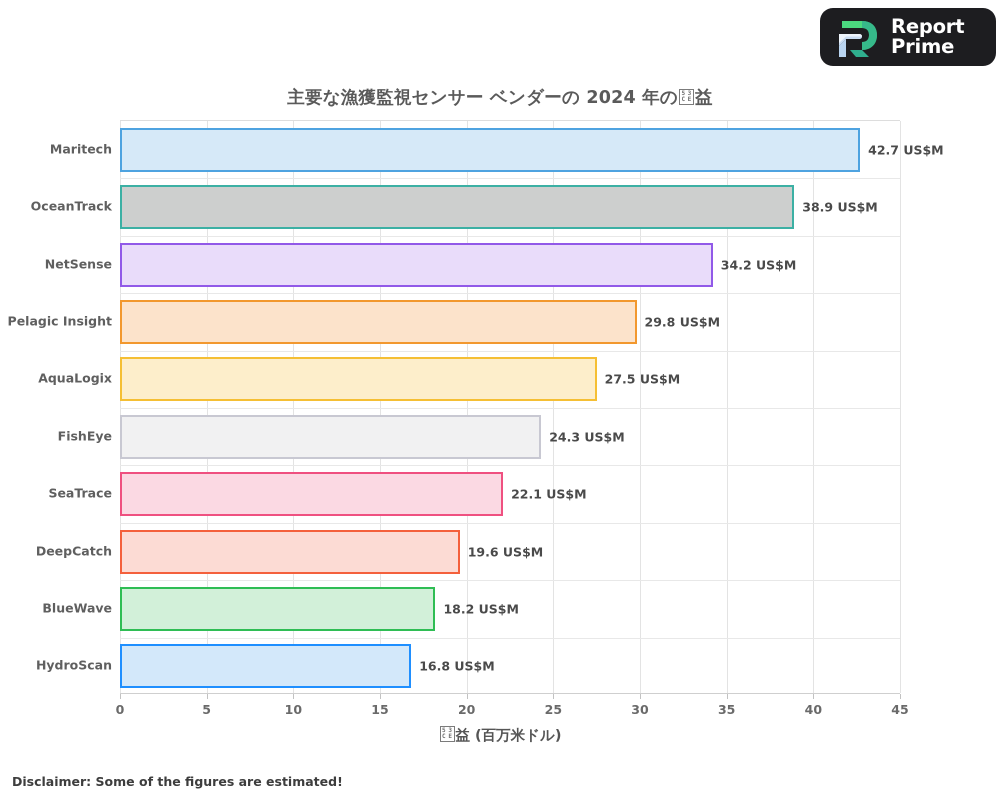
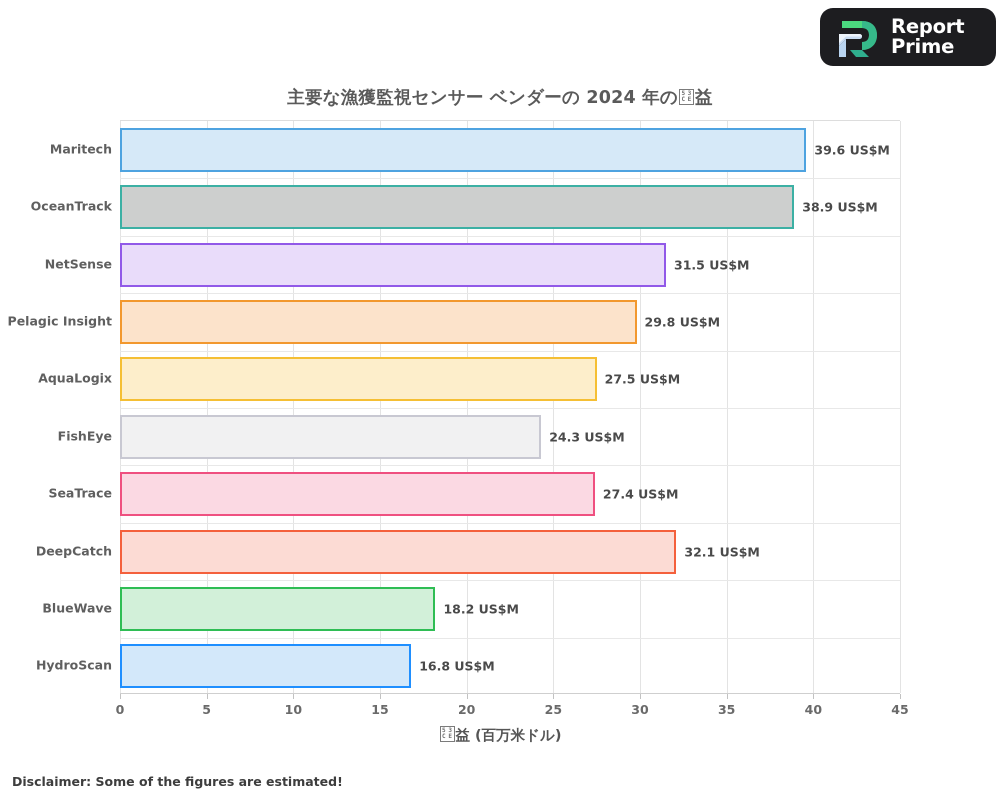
Maritech: 42.7 -> 39.6
NetSense: 34.2 -> 31.5
SeaTrace: 22.1 -> 27.4
DeepCatch: 19.6 -> 32.1
